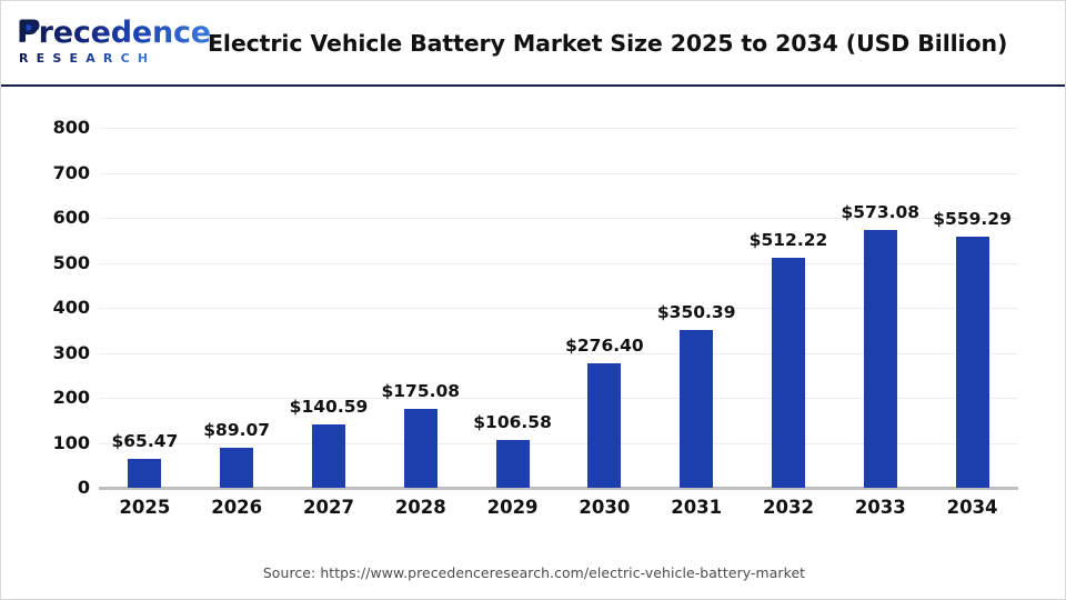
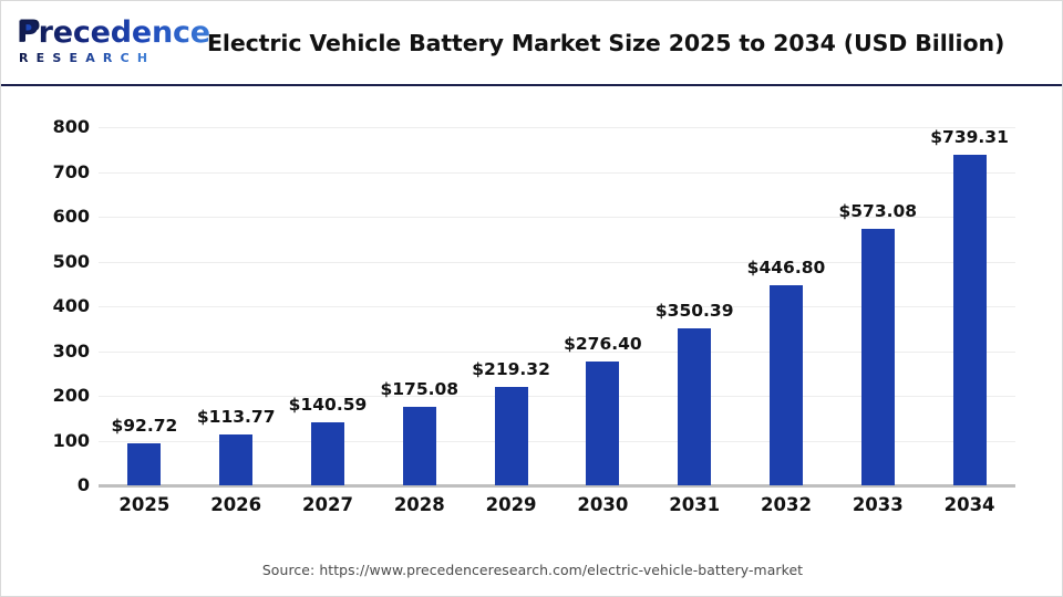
2025: $65.47 -> $92.72
2026: $89.07 -> $113.77
2029: $106.58 -> $219.32
2032: $512.22 -> $446.80
2034: $559.29 -> $739.31
